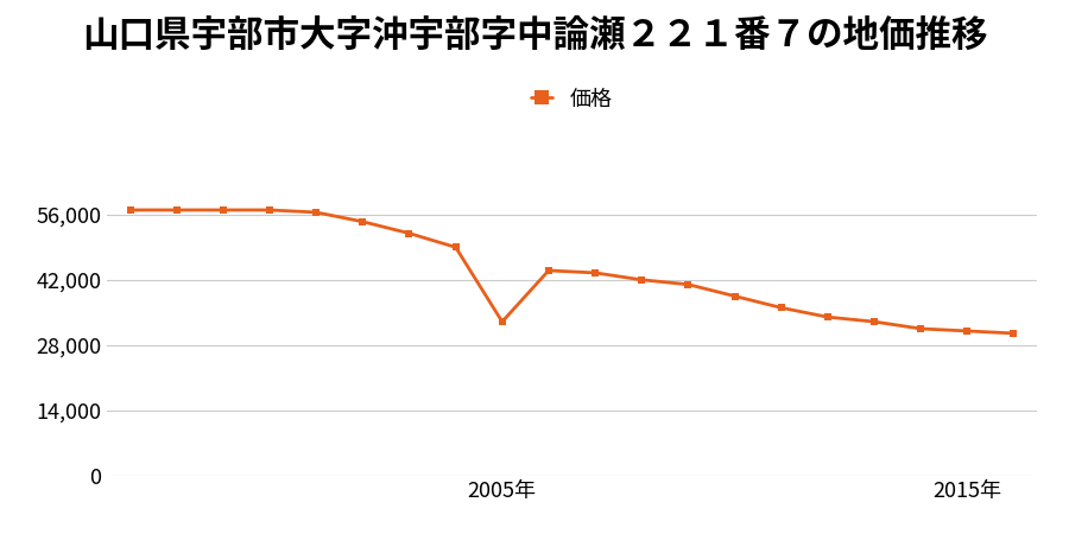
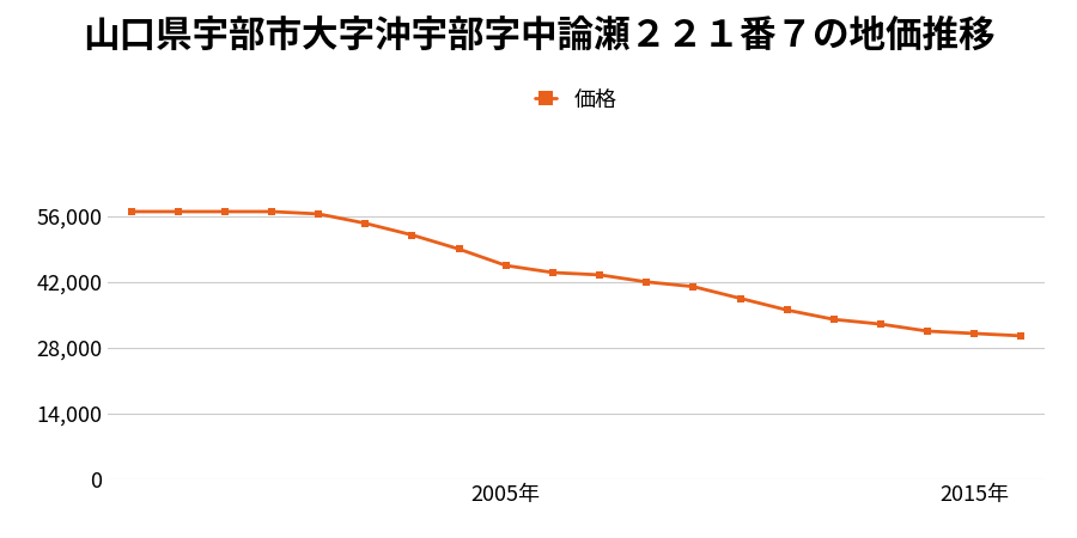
2005年: 33,000 -> 45,500
